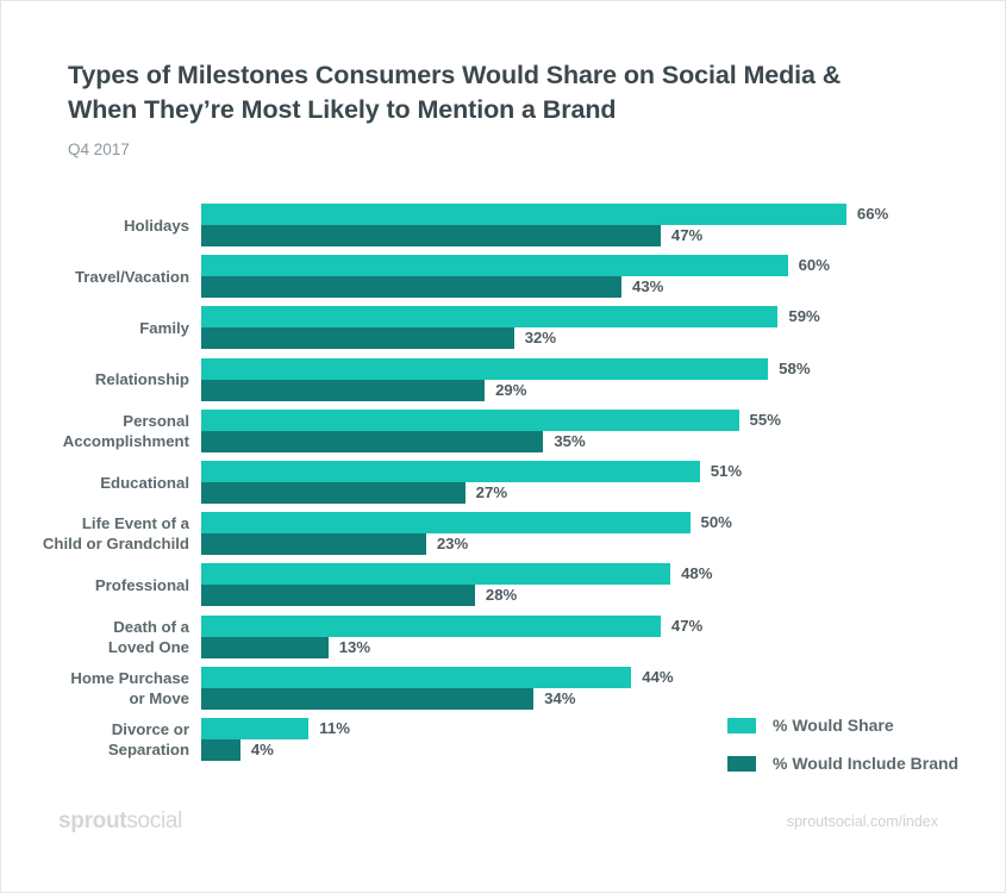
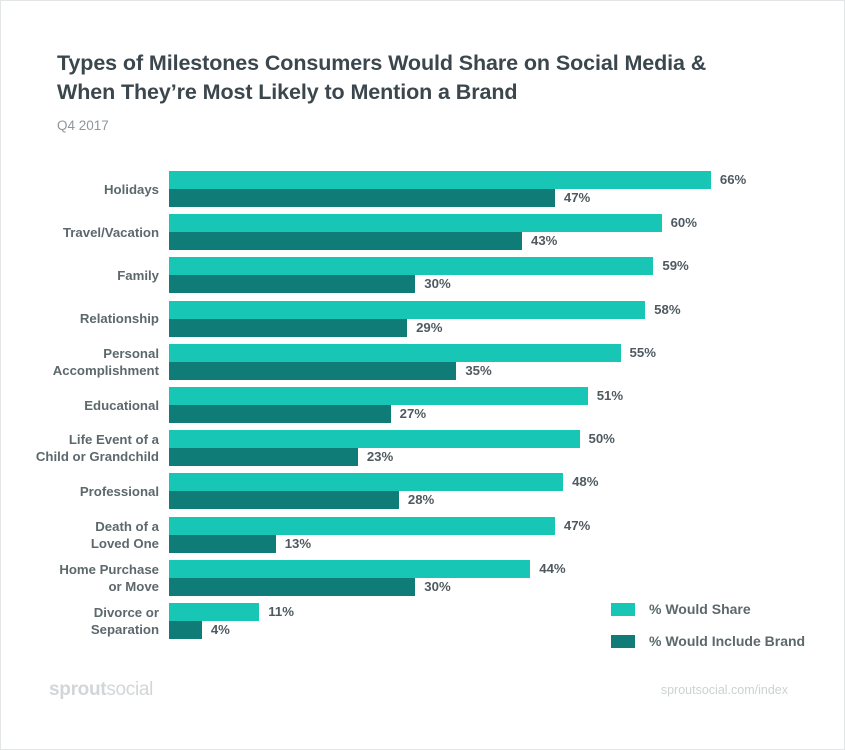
% Would Include Brand/Family: 32% -> 30%
% Would Include Brand/Home Purchase or Move: 34% -> 30%
